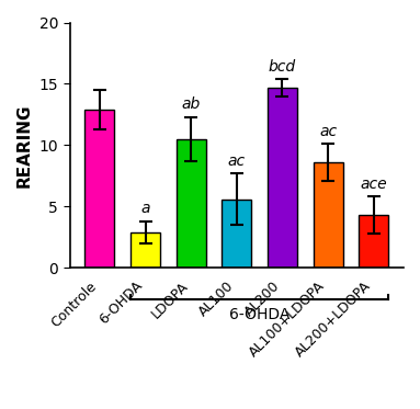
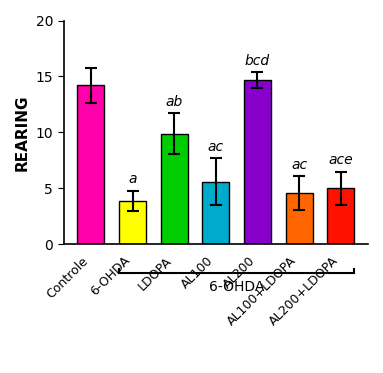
Controle: 12.9 -> 14.2
6-OHDA: 2.9 -> 3.9
LDOPA: 10.5 -> 9.9
AL100+LDOPA: 8.6 -> 4.6
AL200+LDOPA: 4.3 -> 5.0
